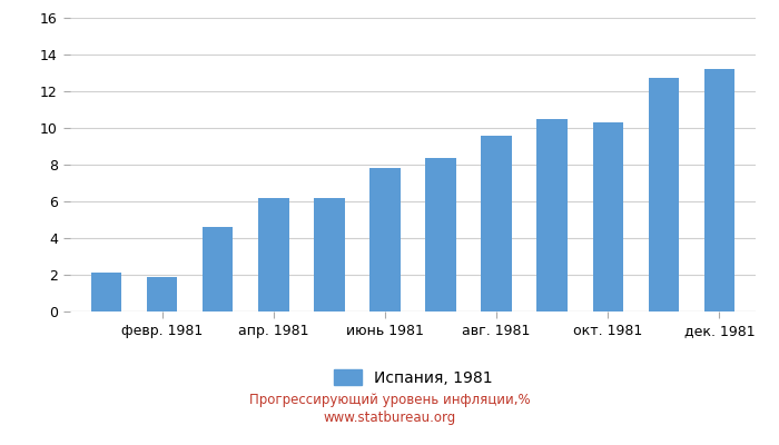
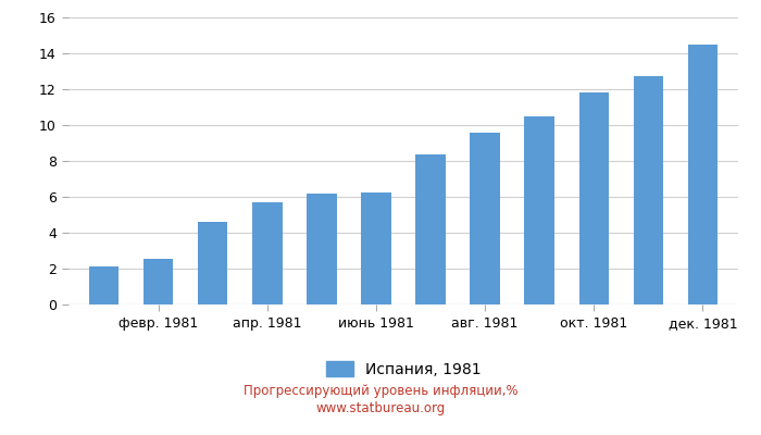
февр. 1981: 1.9 -> 2.5
апр. 1981: 6.2 -> 5.7
июнь 1981: 7.8 -> 6.2
окт. 1981: 10.3 -> 11.8
дек. 1981: 13.2 -> 14.5
